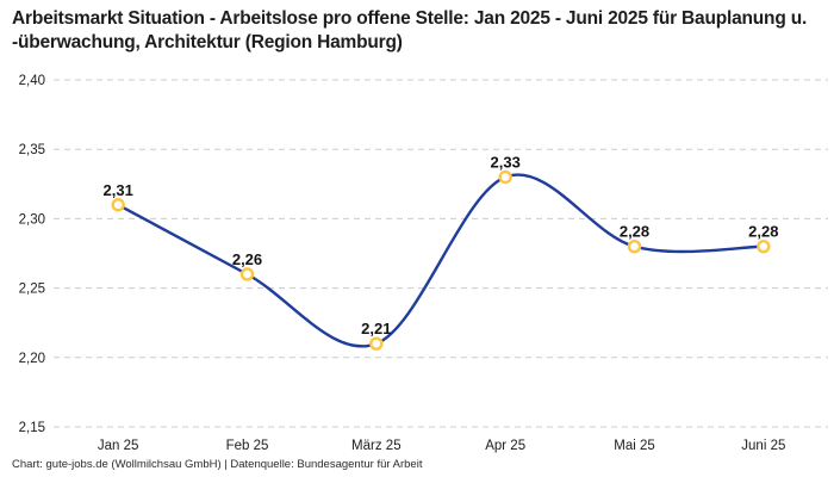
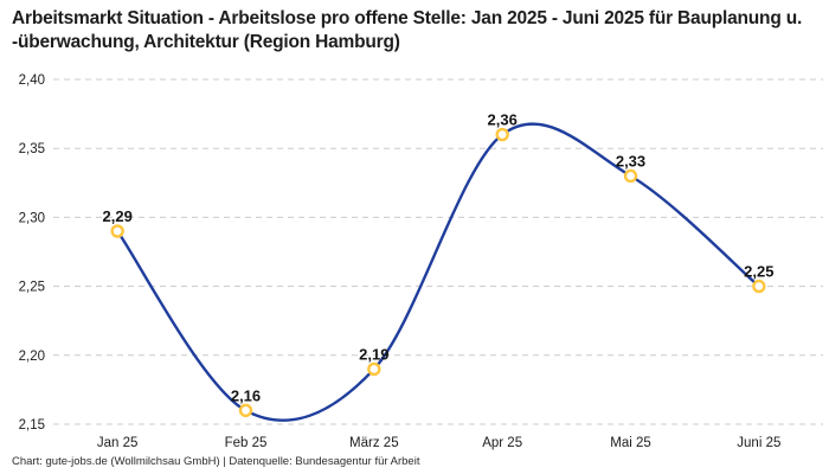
Jan 25: 2,31 -> 2,29
Feb 25: 2,26 -> 2,16
März 25: 2,21 -> 2,19
Apr 25: 2,33 -> 2,36
Mai 25: 2,28 -> 2,33
Juni 25: 2,28 -> 2,25
